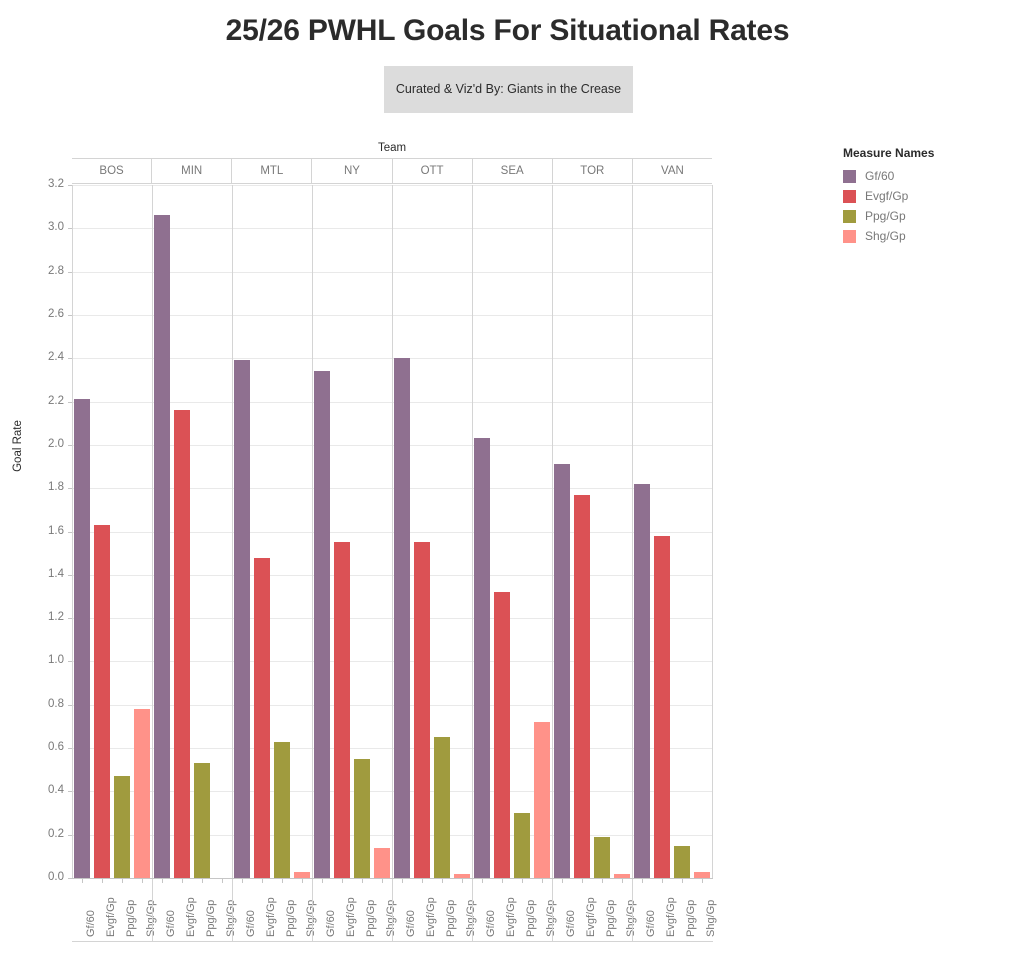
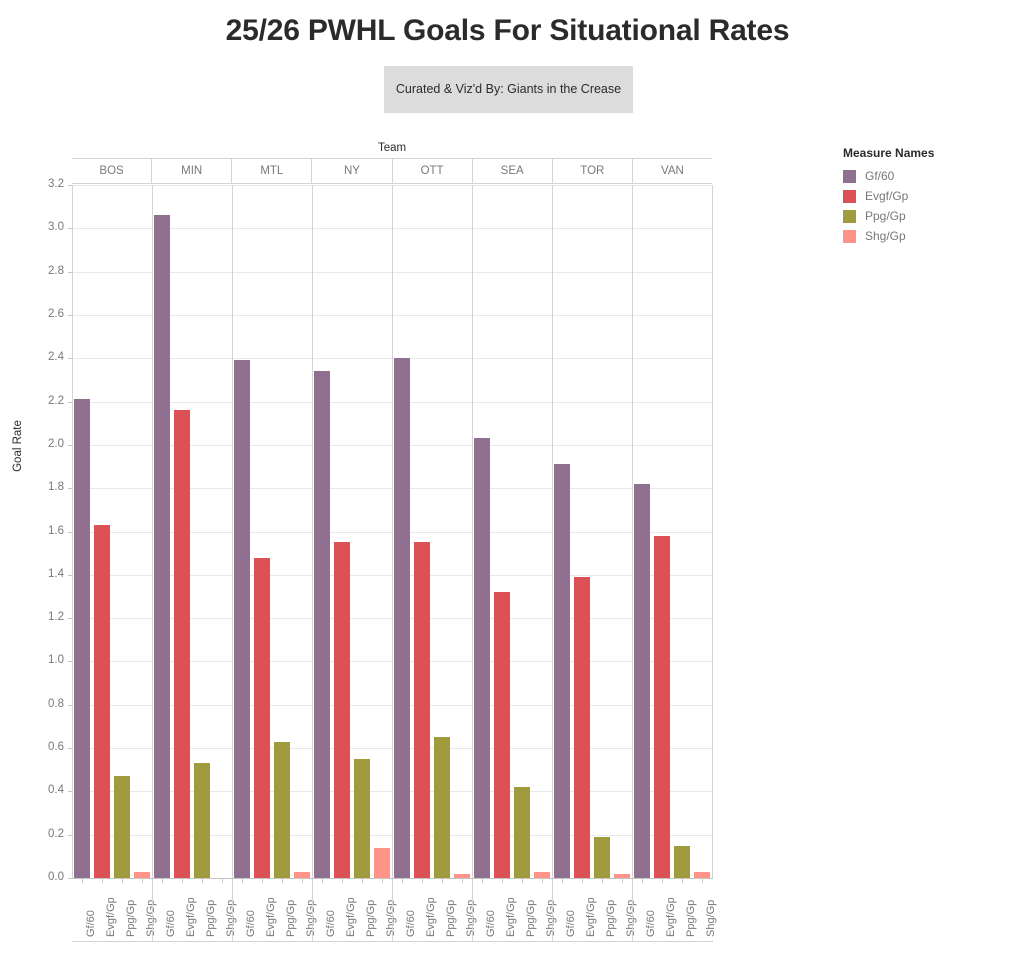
Shg/Gp/BOS: 0.78 -> 0.03
Ppg/Gp/SEA: 0.30 -> 0.42
Shg/Gp/SEA: 0.72 -> 0.03
Evgf/Gp/TOR: 1.77 -> 1.39
